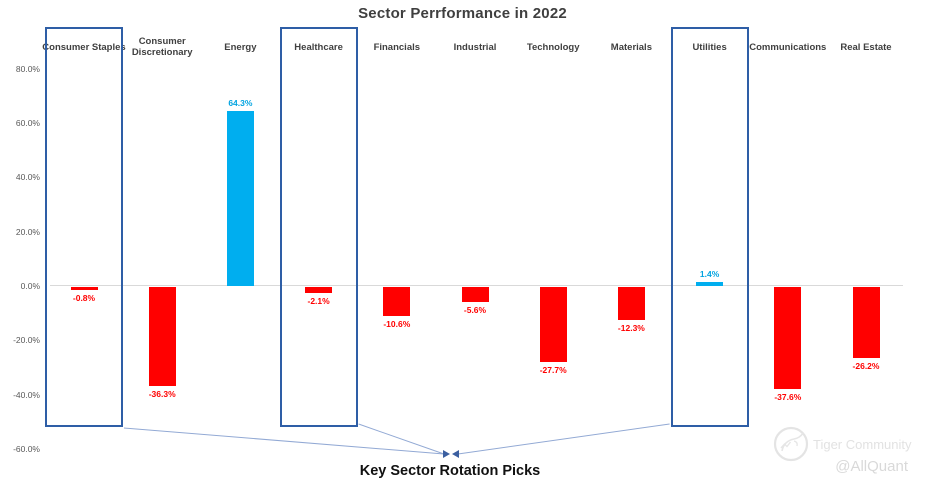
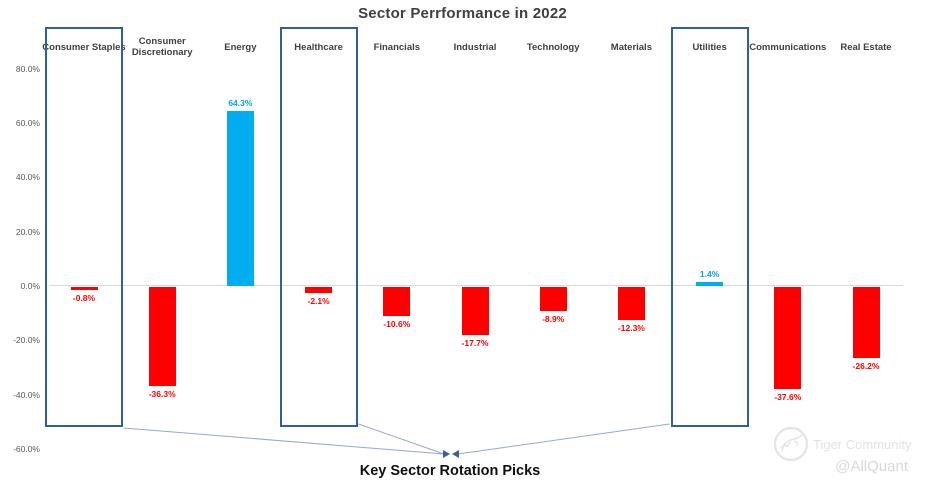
Industrial: -5.6% -> -17.7%
Technology: -27.7% -> -8.9%
